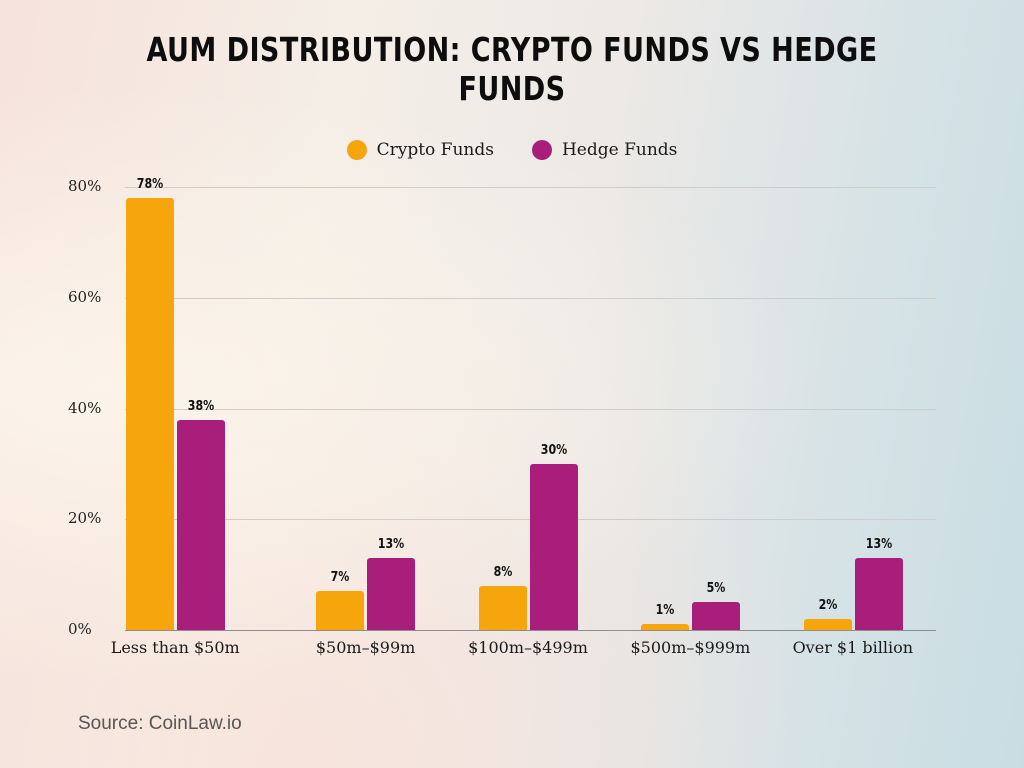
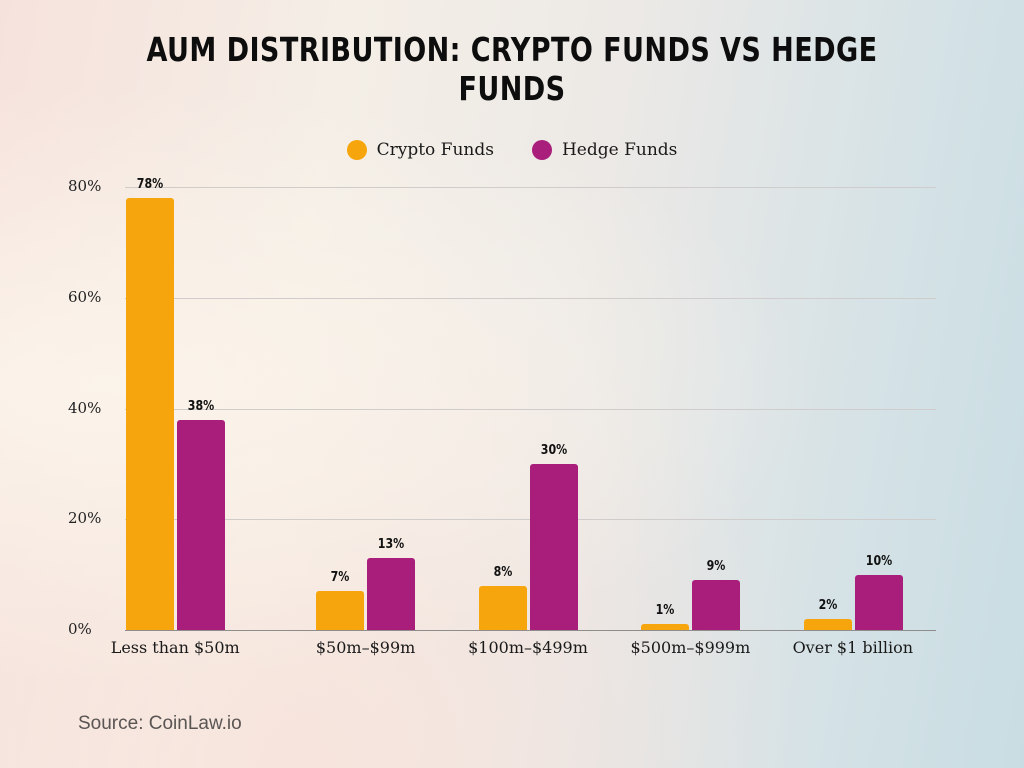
Hedge Funds/$500m–$999m: 5% -> 9%
Hedge Funds/Over $1 billion: 13% -> 10%
